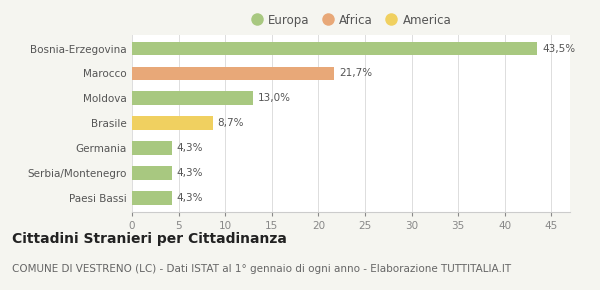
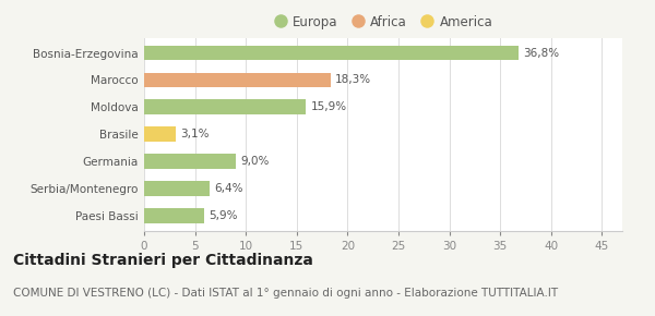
Bosnia-Erzegovina: 43,5% -> 36,8%
Marocco: 21,7% -> 18,3%
Moldova: 13,0% -> 15,9%
Brasile: 8,7% -> 3,1%
Germania: 4,3% -> 9,0%
Serbia/Montenegro: 4,3% -> 6,4%
Paesi Bassi: 4,3% -> 5,9%
